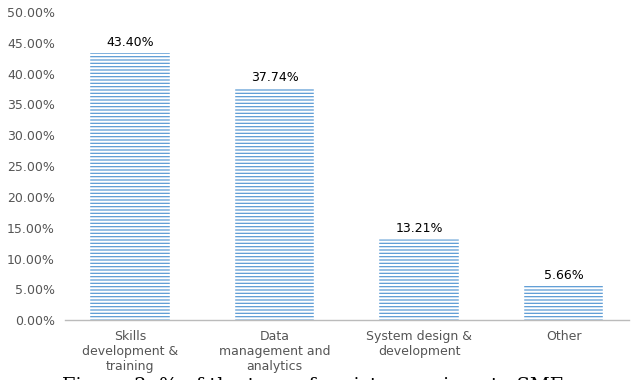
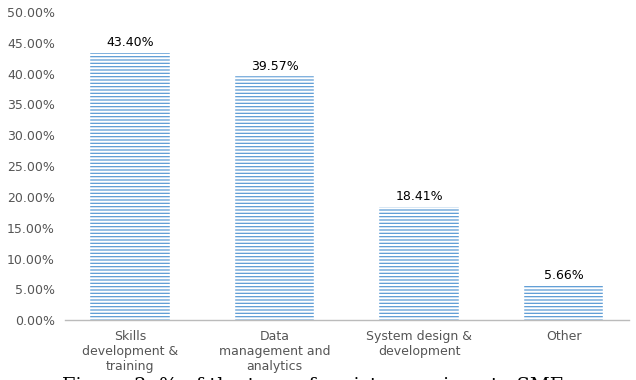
Data management and analytics: 37.74% -> 39.57%
System design & development: 13.21% -> 18.41%
